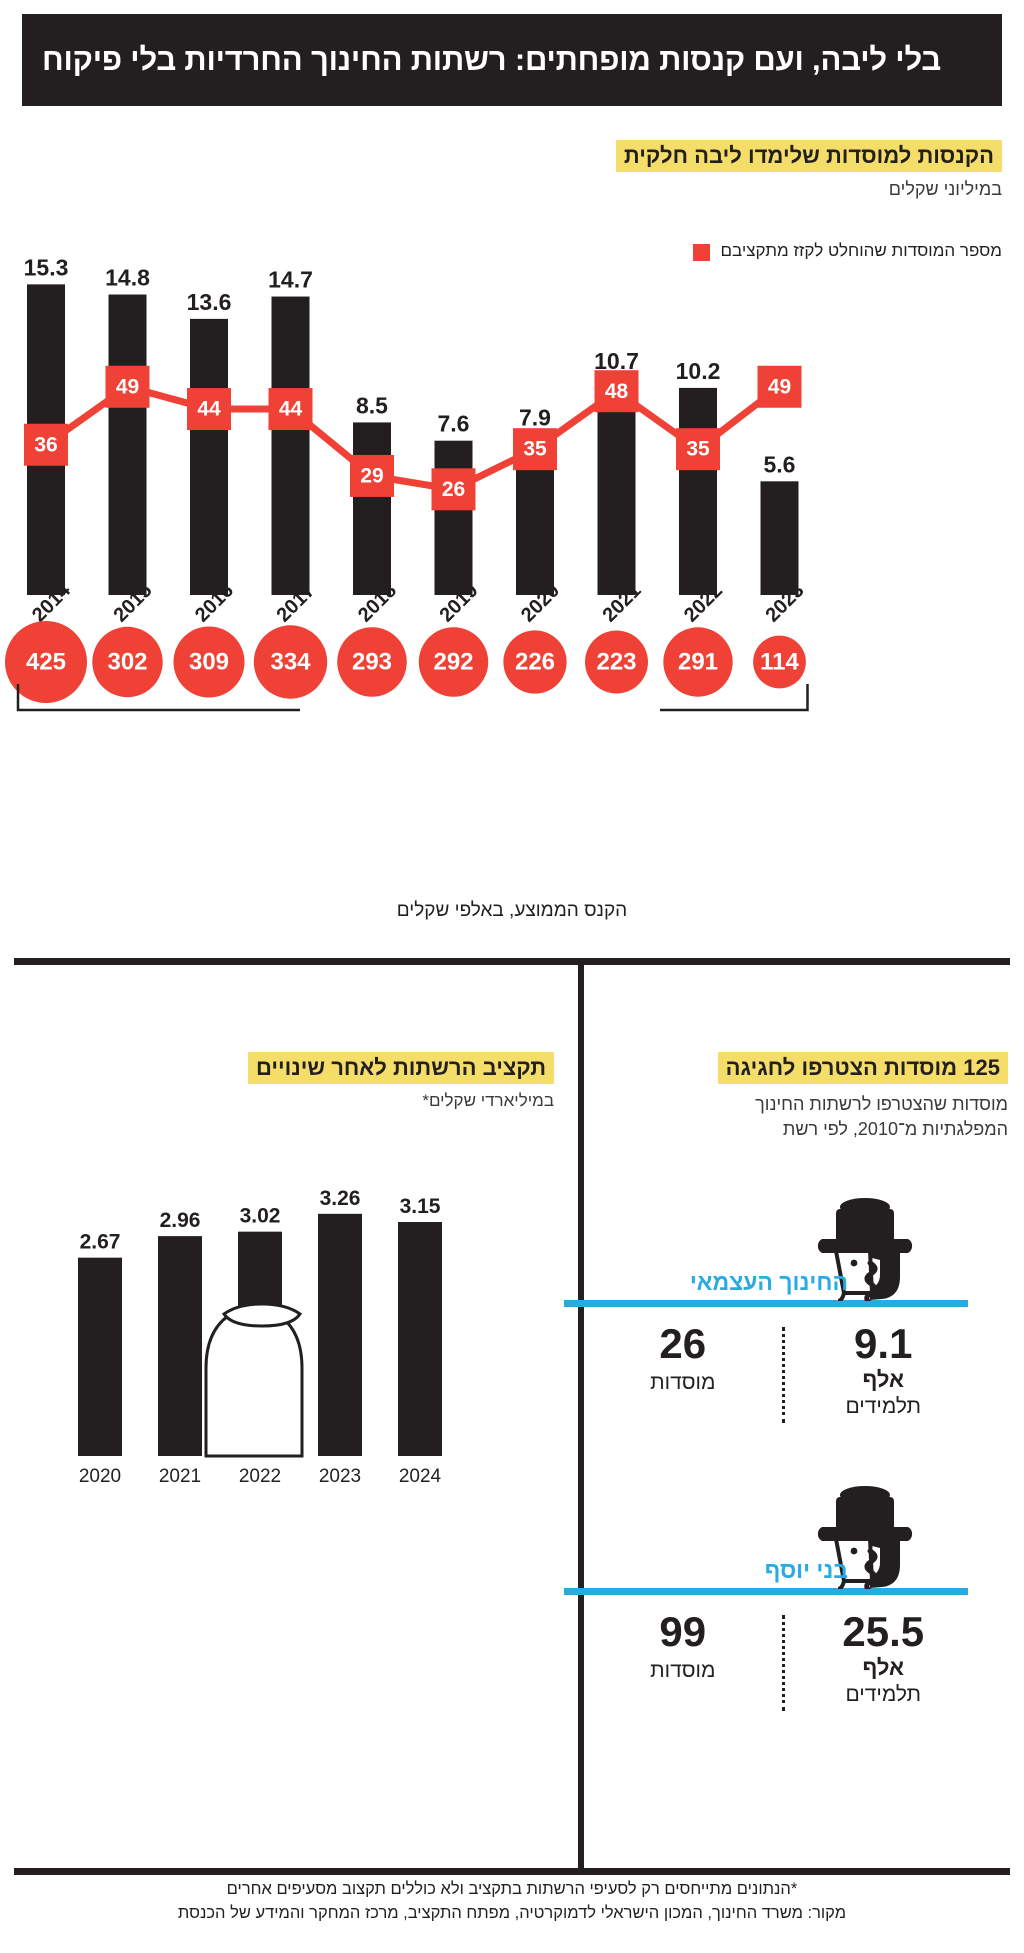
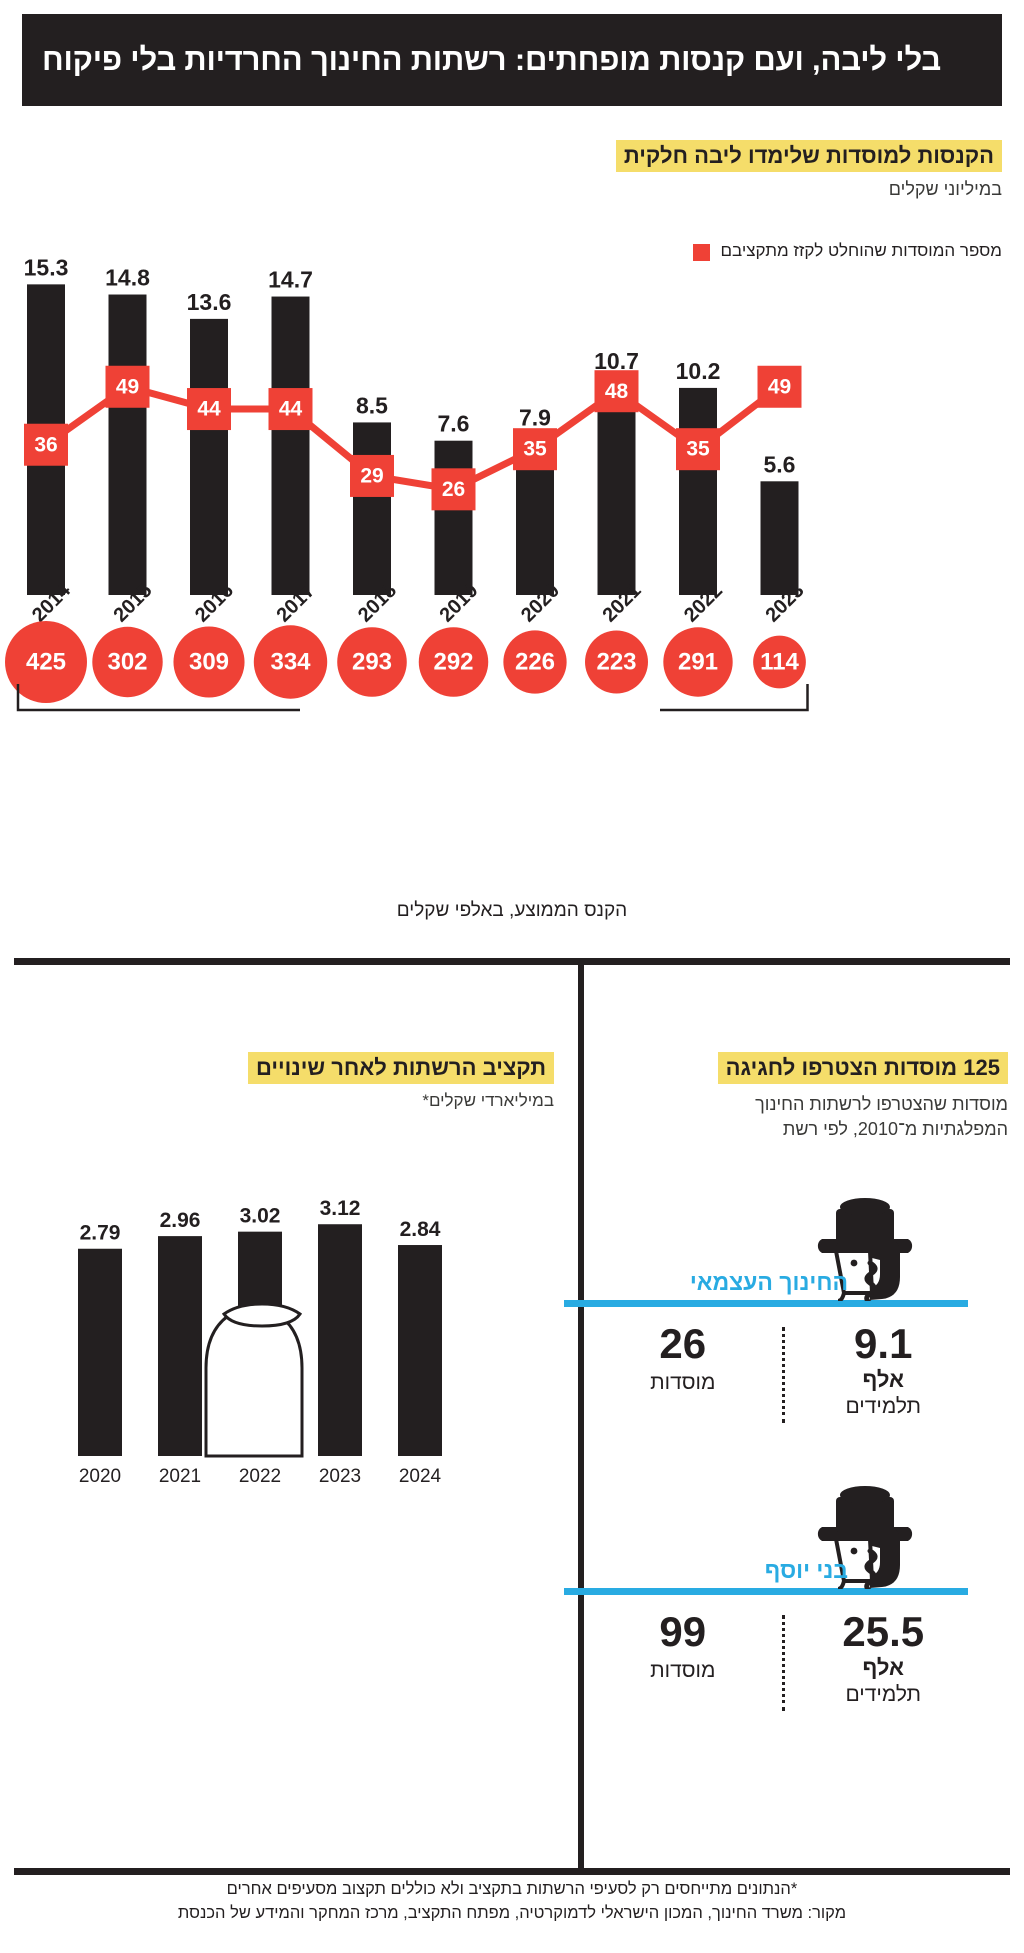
תקציב הרשתות לאחר שינויים/2020: 2.67 -> 2.79
תקציב הרשתות לאחר שינויים/2023: 3.26 -> 3.12
תקציב הרשתות לאחר שינויים/2024: 3.15 -> 2.84
